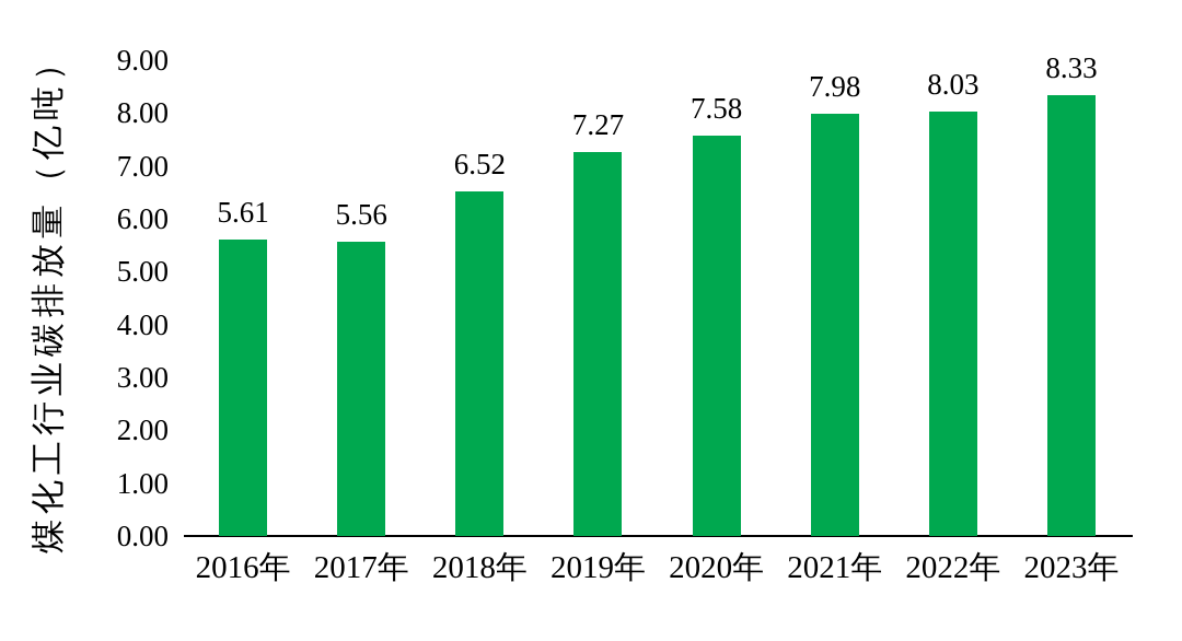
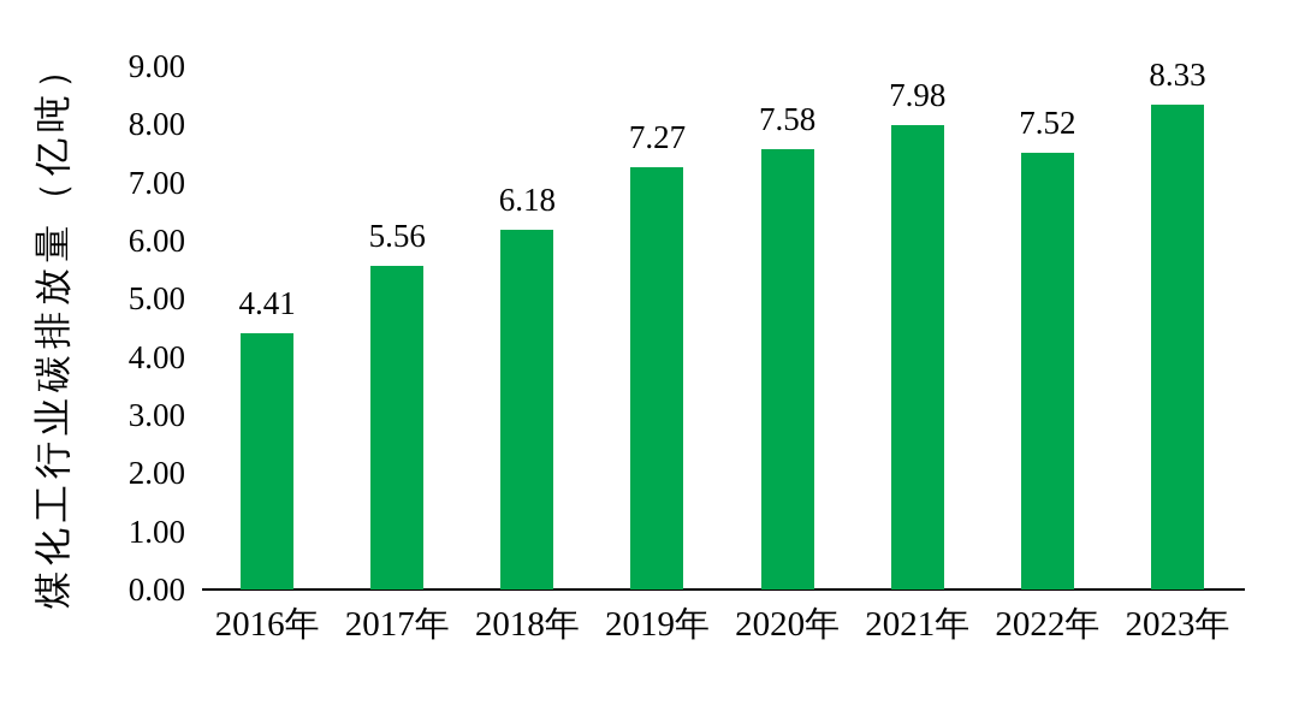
2016年: 5.61 -> 4.41
2018年: 6.52 -> 6.18
2022年: 8.03 -> 7.52
